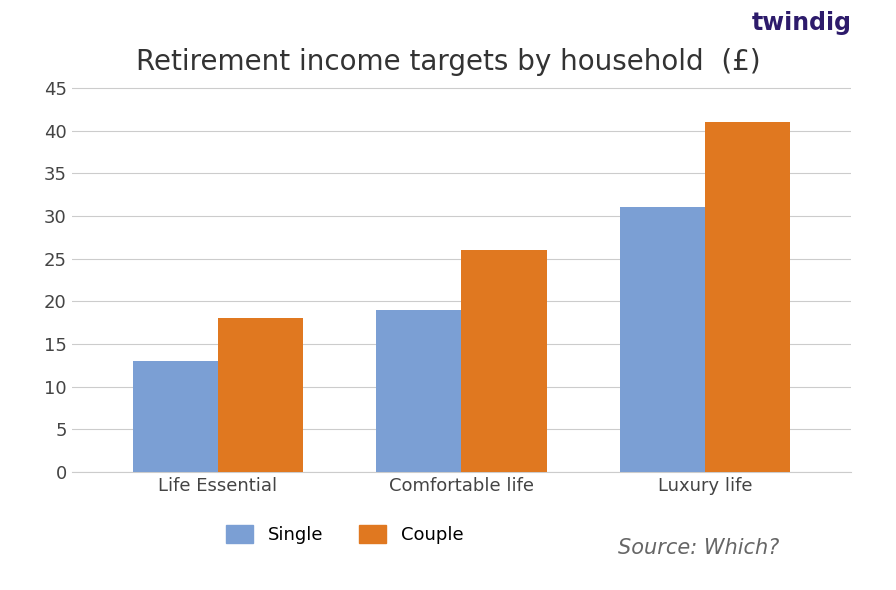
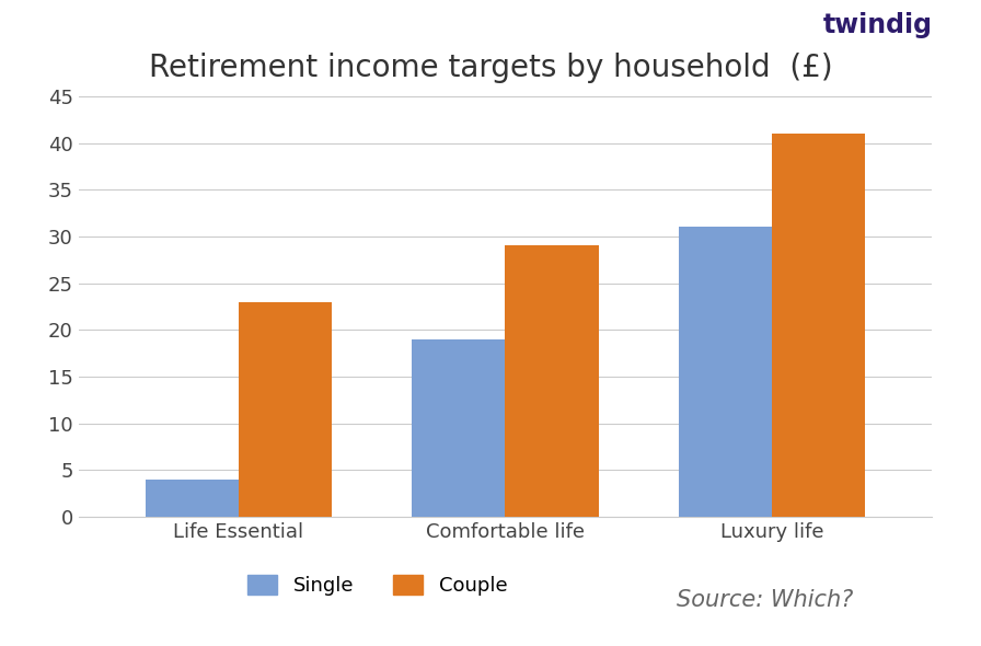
Single/Life Essential: 13 -> 4
Couple/Life Essential: 18 -> 23
Couple/Comfortable life: 26 -> 29
